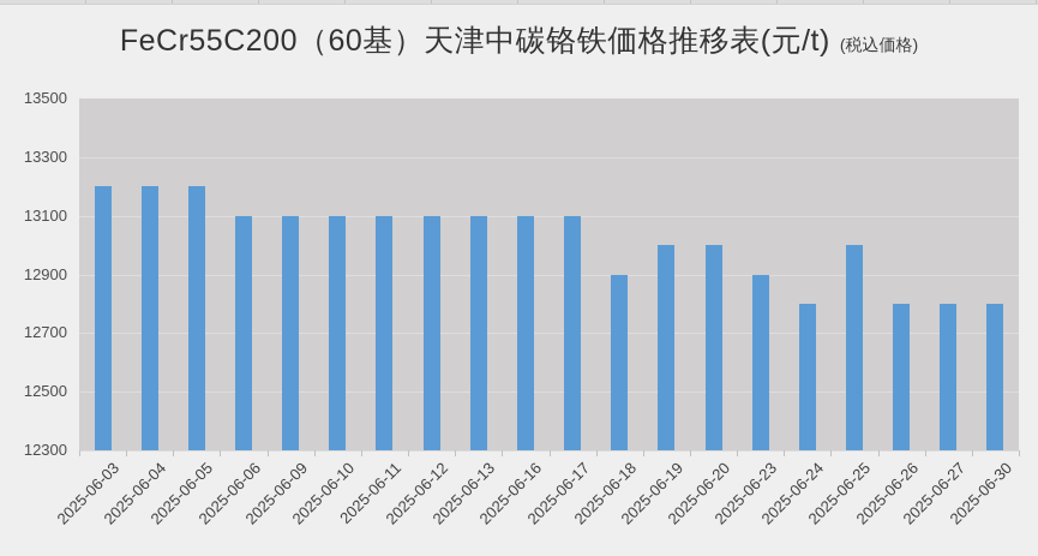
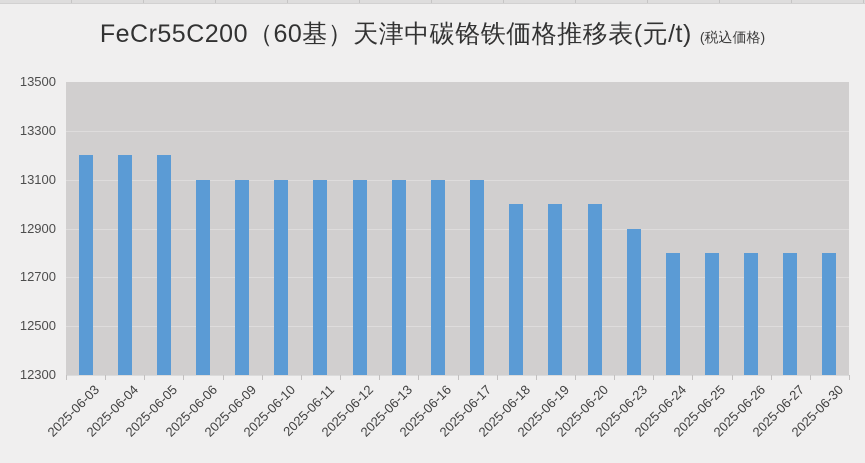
2025-06-18: 12900 -> 13000
2025-06-25: 13000 -> 12800
